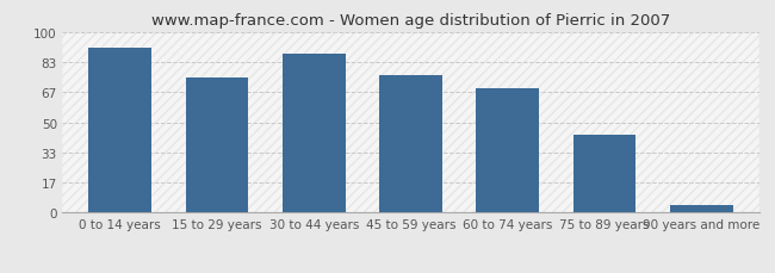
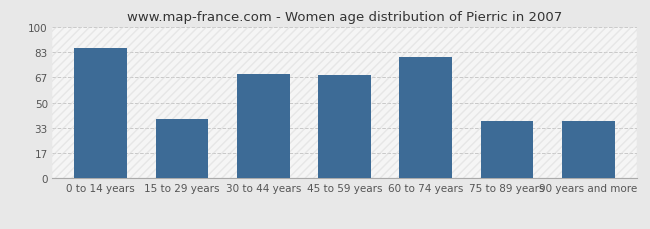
0 to 14 years: 91 -> 86
15 to 29 years: 75 -> 39
30 to 44 years: 88 -> 69
45 to 59 years: 76 -> 68
60 to 74 years: 69 -> 80
75 to 89 years: 43 -> 38
90 years and more: 4 -> 38
